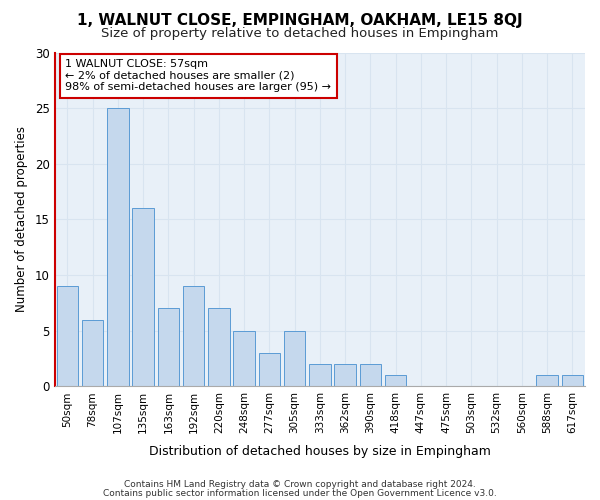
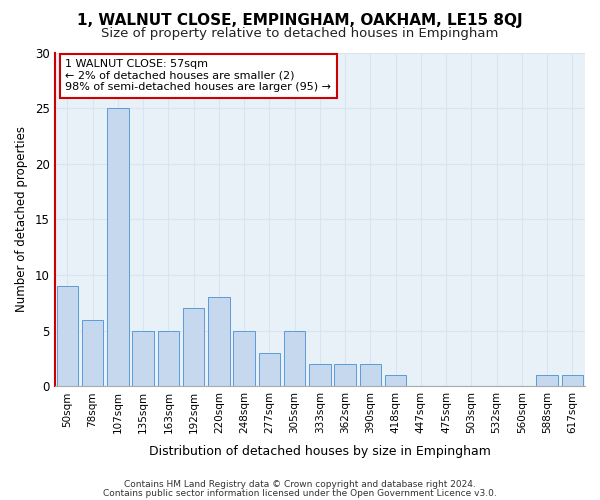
135sqm: 16 -> 5
163sqm: 7 -> 5
192sqm: 9 -> 7
220sqm: 7 -> 8
